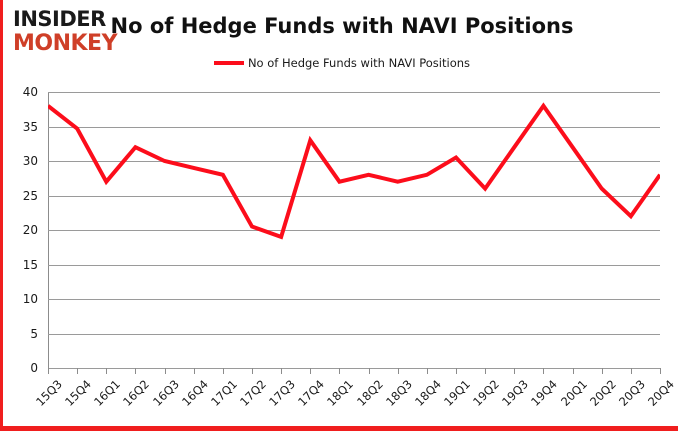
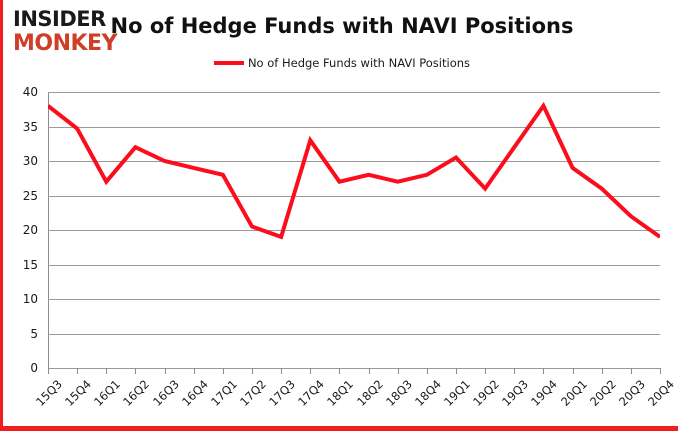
20Q1: 32 -> 29
20Q4: 28 -> 19
